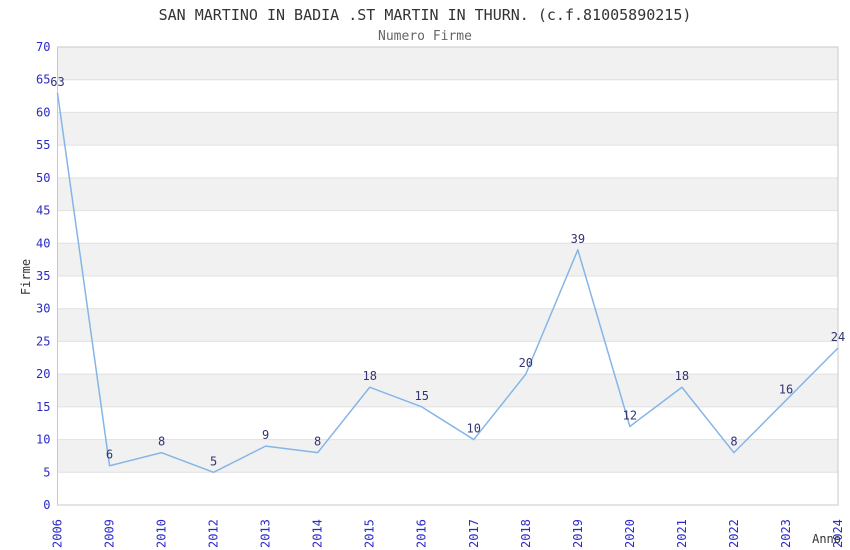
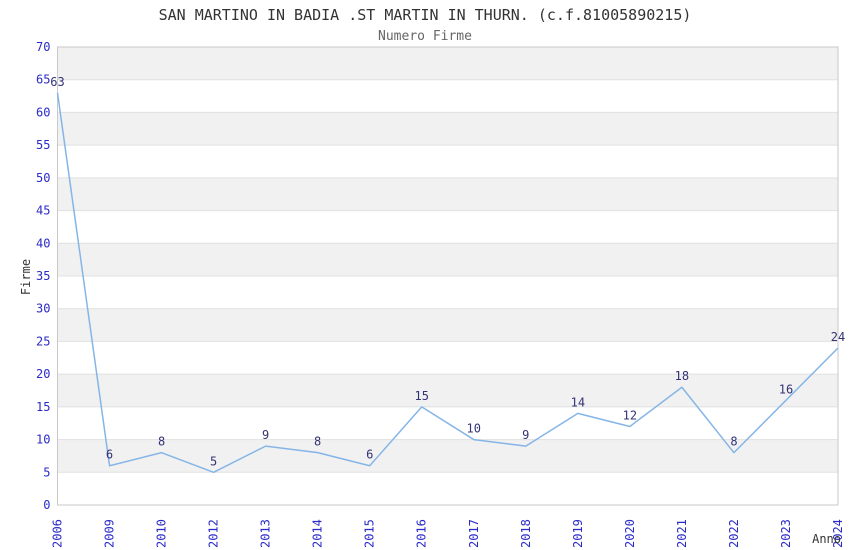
2015: 18 -> 6
2018: 20 -> 9
2019: 39 -> 14
